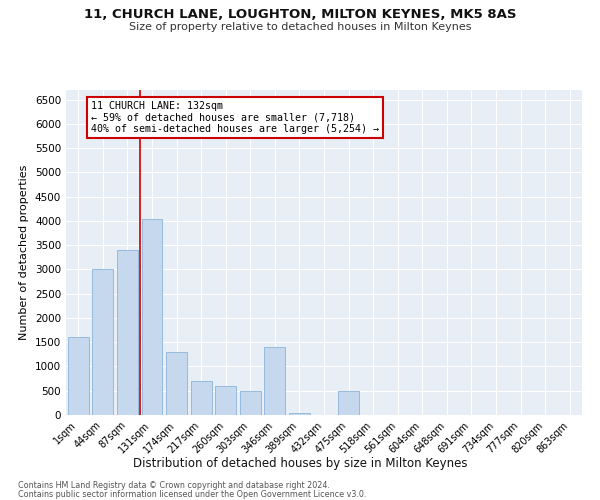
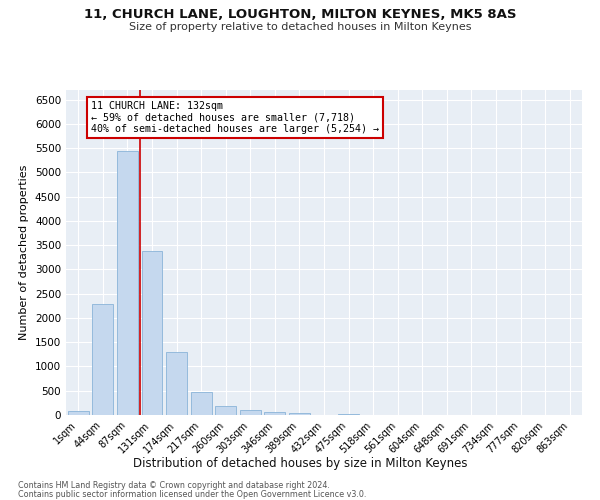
1sqm: 1600 -> 80
44sqm: 3000 -> 2280
87sqm: 3400 -> 5450
131sqm: 4050 -> 3380
217sqm: 700 -> 480
260sqm: 600 -> 200
303sqm: 500 -> 100
346sqm: 1400 -> 60
475sqm: 500 -> 30
